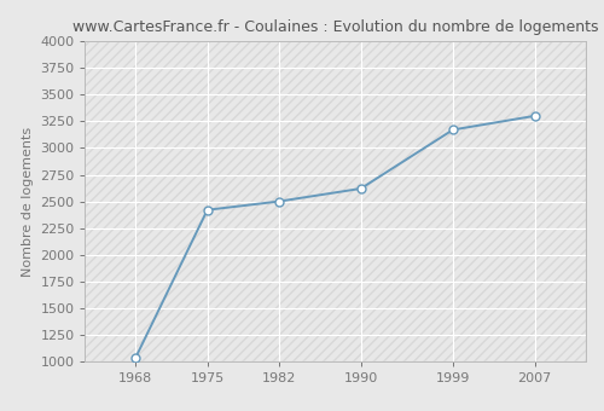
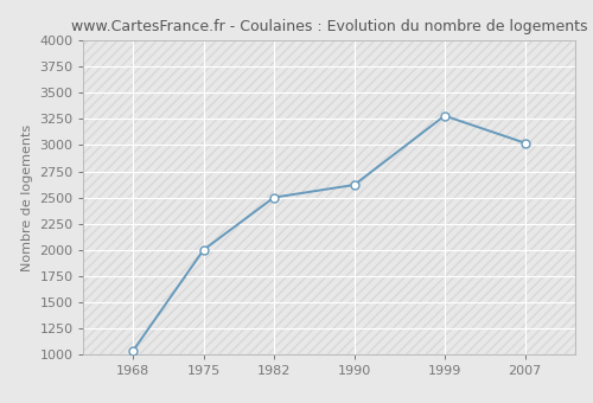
1975: 2420 -> 2000
1999: 3170 -> 3280
2007: 3300 -> 3020
